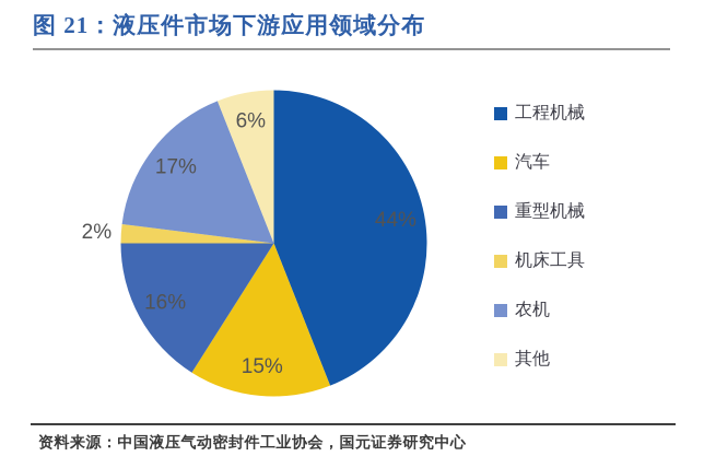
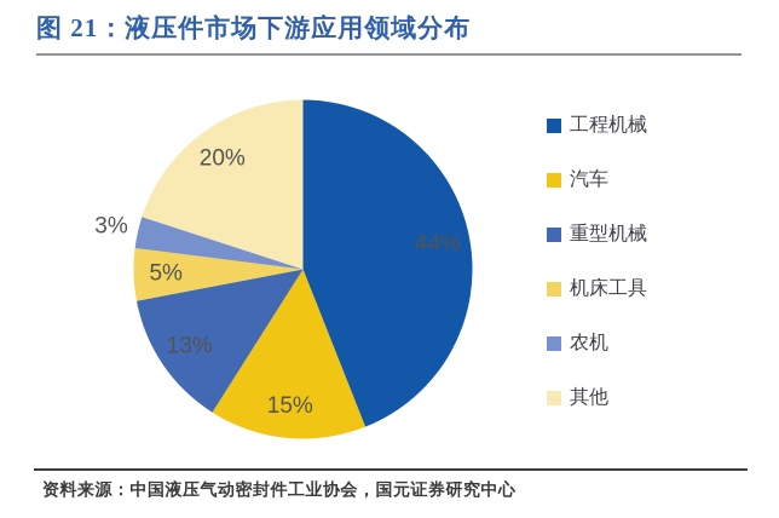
重型机械: 16% -> 13%
机床工具: 2% -> 5%
农机: 17% -> 3%
其他: 6% -> 20%
